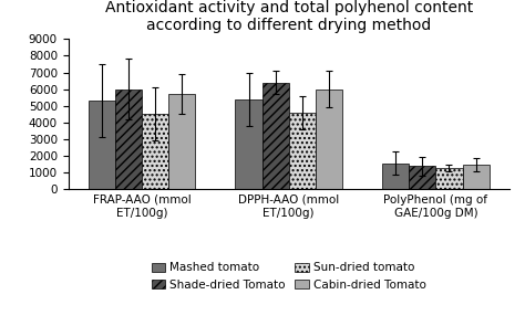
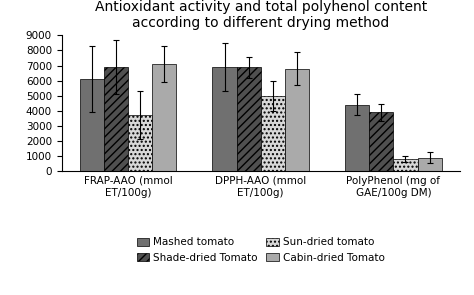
Mashed tomato/FRAP-AAO (mmol ET/100g): 5300 -> 6100
Shade-dried Tomato/FRAP-AAO (mmol ET/100g): 6000 -> 6900
Sun-dried tomato/FRAP-AAO (mmol ET/100g): 4500 -> 3700
Cabin-dried Tomato/FRAP-AAO (mmol ET/100g): 5700 -> 7100
Mashed tomato/DPPH-AAO (mmol ET/100g): 5400 -> 6900
Shade-dried Tomato/DPPH-AAO (mmol ET/100g): 6400 -> 6900
Sun-dried tomato/DPPH-AAO (mmol ET/100g): 4600 -> 5000
Cabin-dried Tomato/DPPH-AAO (mmol ET/100g): 6000 -> 6800
Mashed tomato/PolyPhenol (mg of GAE/100g DM): 1600 -> 4400
Shade-dried Tomato/PolyPhenol (mg of GAE/100g DM): 1400 -> 3900
Sun-dried tomato/PolyPhenol (mg of GAE/100g DM): 1300 -> 800
Cabin-dried Tomato/PolyPhenol (mg of GAE/100g DM): 1500 -> 900
